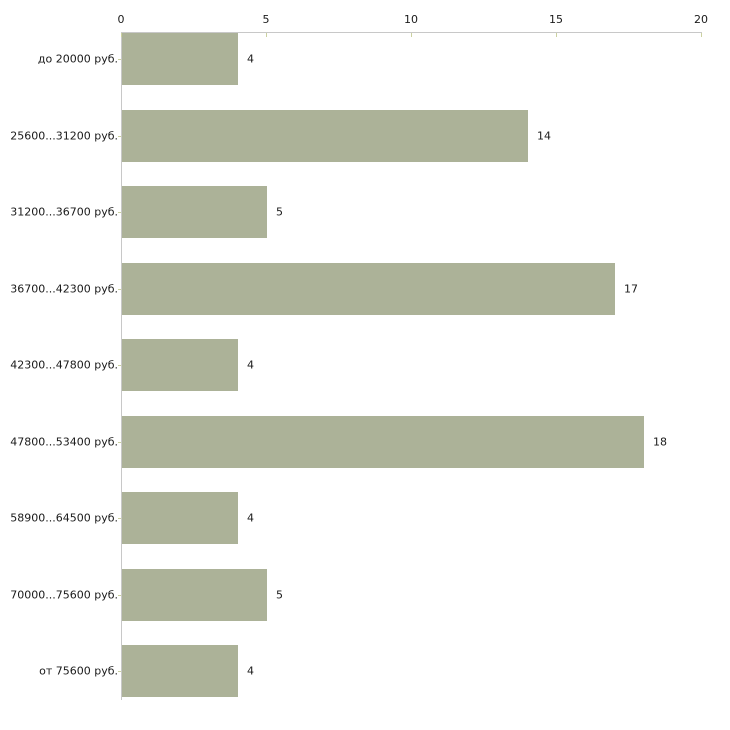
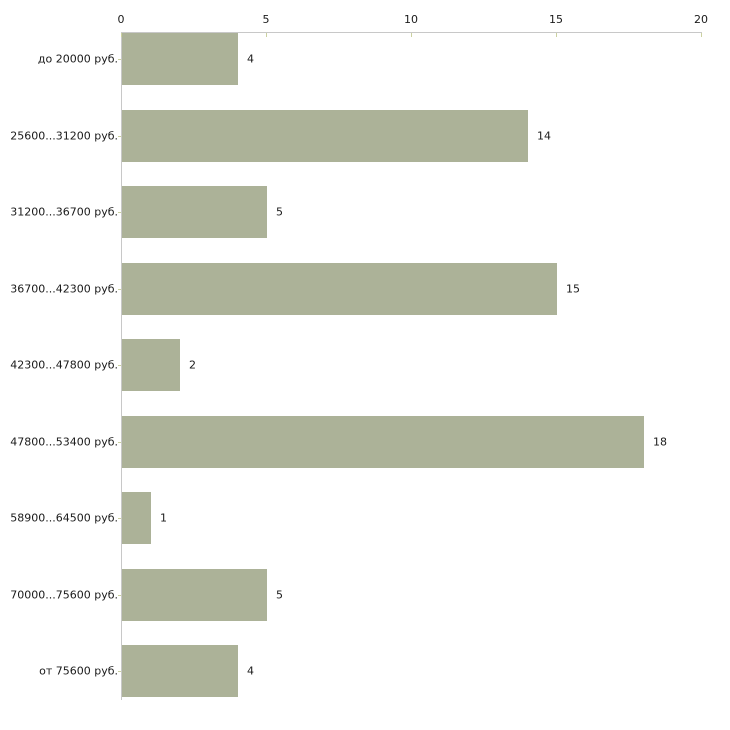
36700...42300 руб.: 17 -> 15
42300...47800 руб.: 4 -> 2
58900...64500 руб.: 4 -> 1
